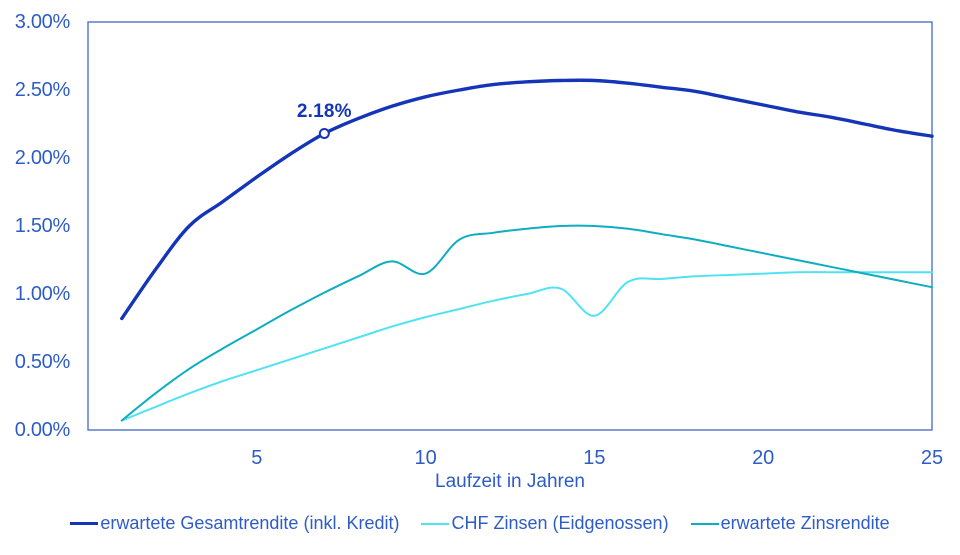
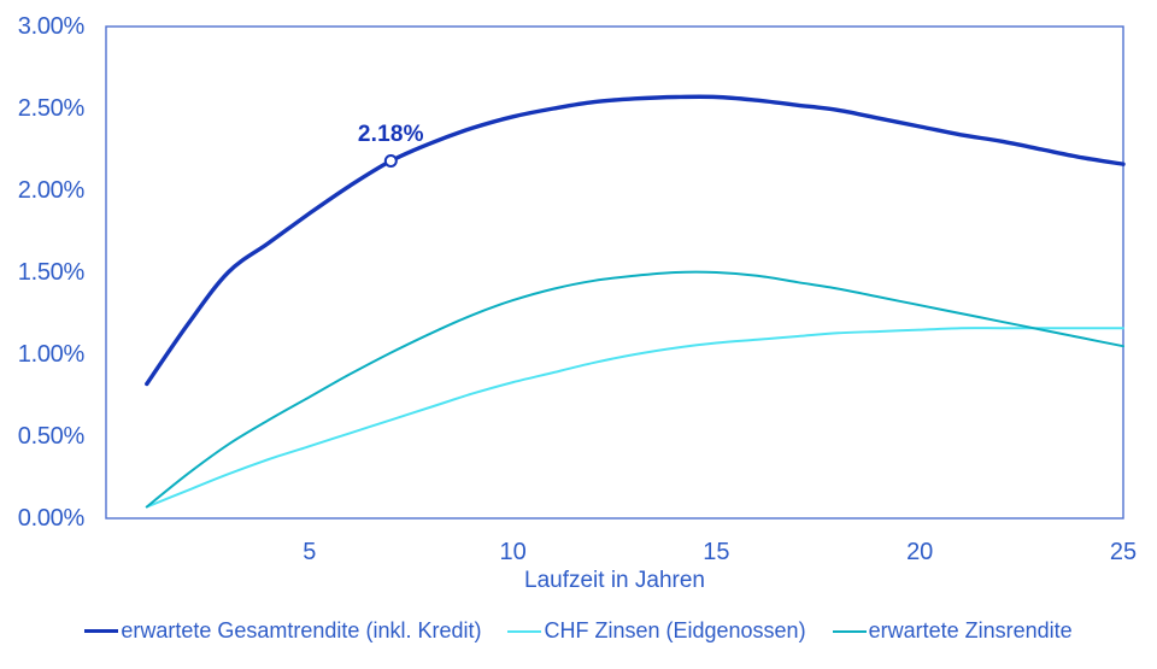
erwartete Zinsrendite/10: 1.15% -> 1.33%
CHF Zinsen (Eidgenossen)/15: 0.84% -> 1.07%
